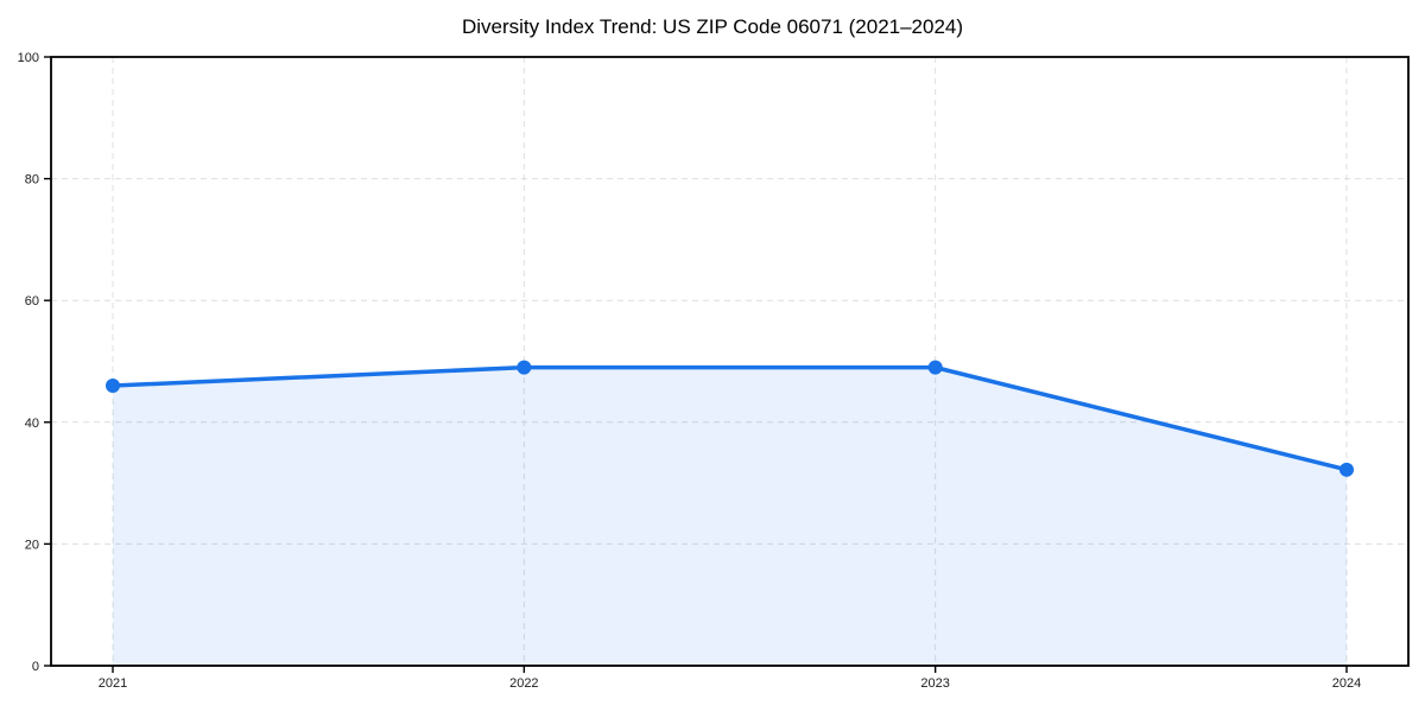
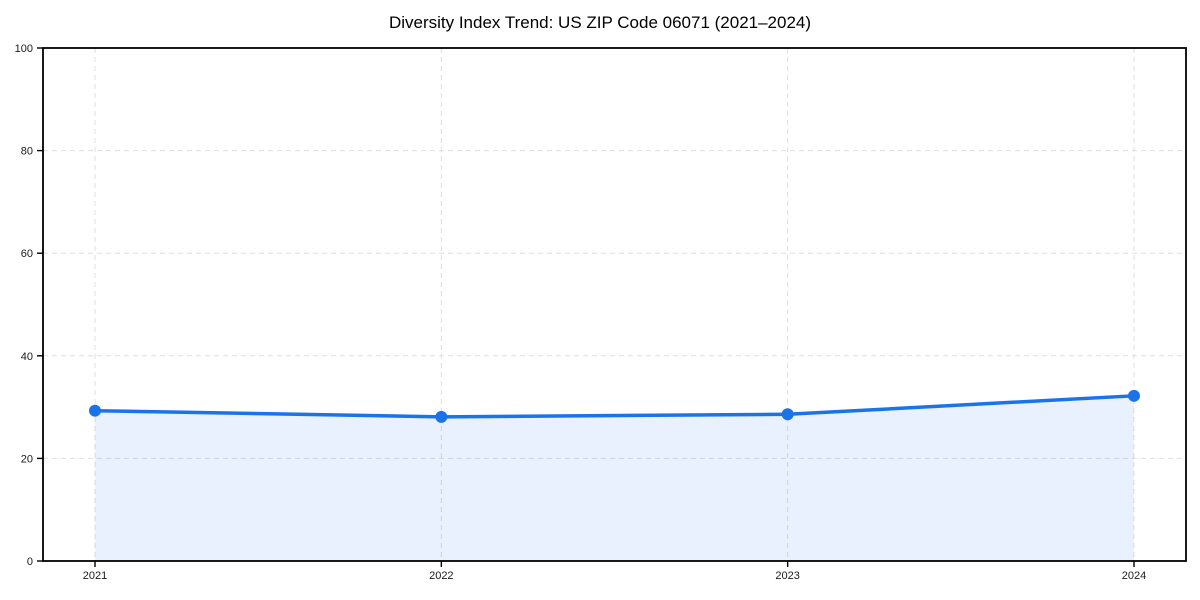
2021: 46 -> 29
2022: 49 -> 28
2023: 49 -> 29
